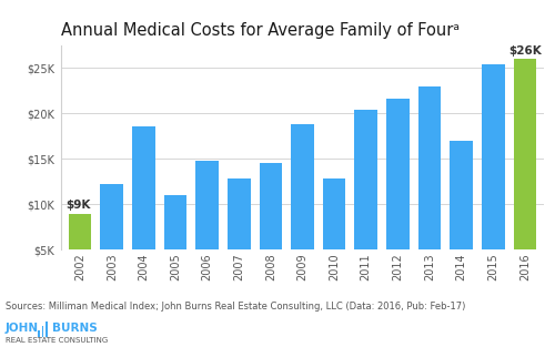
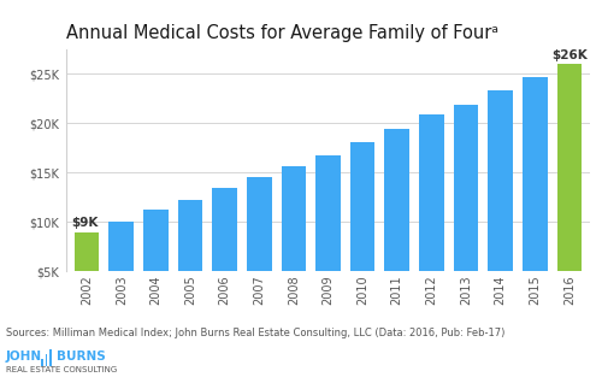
Annual Medical Costs for Average Family of Fourᵃ/2003: $12.2K -> $10.1K
Annual Medical Costs for Average Family of Fourᵃ/2004: $18.6K -> $11.2K
Annual Medical Costs for Average Family of Fourᵃ/2005: $11.0K -> $12.2K
Annual Medical Costs for Average Family of Fourᵃ/2006: $14.8K -> $13.4K
Annual Medical Costs for Average Family of Fourᵃ/2007: $12.8K -> $14.6K
Annual Medical Costs for Average Family of Fourᵃ/2008: $14.6K -> $15.6K
Annual Medical Costs for Average Family of Fourᵃ/2009: $18.8K -> $16.8K
Annual Medical Costs for Average Family of Fourᵃ/2010: $12.8K -> $18.1K
Annual Medical Costs for Average Family of Fourᵃ/2011: $20.4K -> $19.4K
Annual Medical Costs for Average Family of Fourᵃ/2012: $21.6K -> $20.9K
Annual Medical Costs for Average Family of Fourᵃ/2013: $23.0K -> $21.9K
Annual Medical Costs for Average Family of Fourᵃ/2014: $17.0K -> $23.3K
Annual Medical Costs for Average Family of Fourᵃ/2015: $25.4K -> $24.7K
